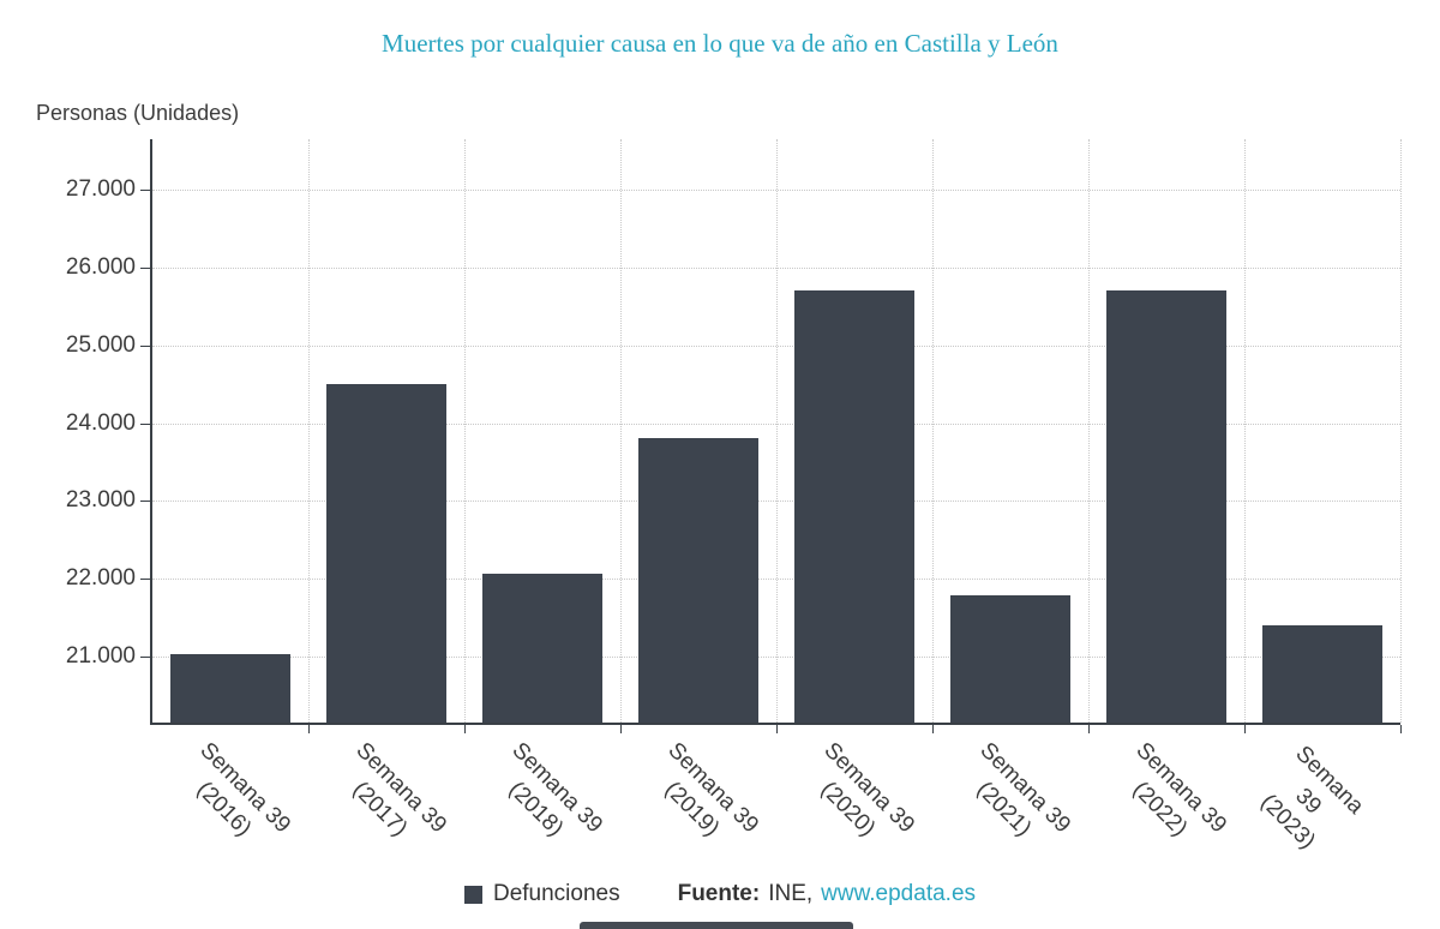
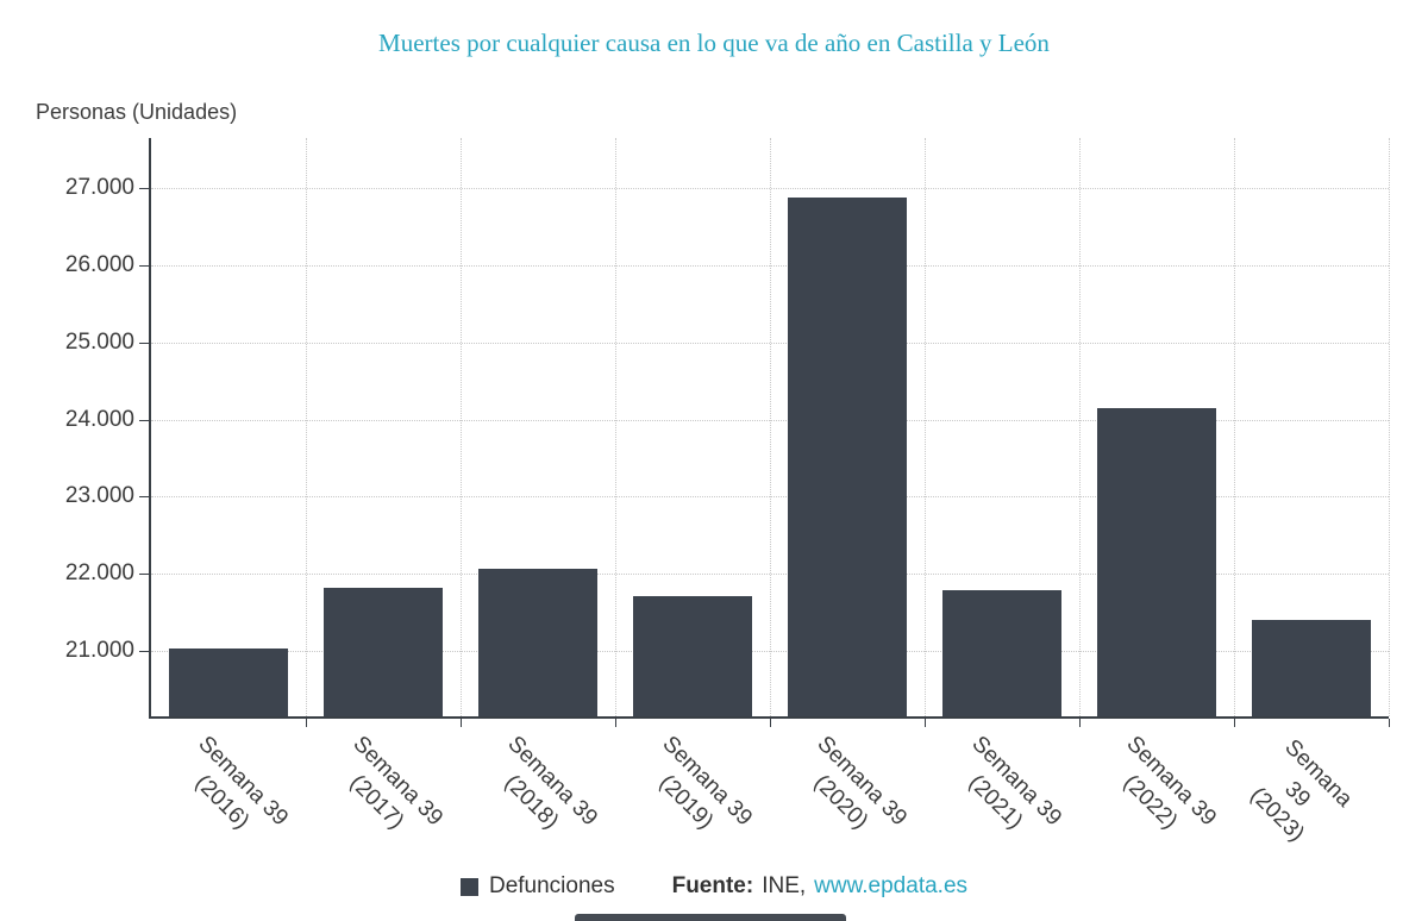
Semana 39 (2017): 24500 -> 21800
Semana 39 (2019): 23800 -> 21700
Semana 39 (2020): 25700 -> 26900
Semana 39 (2022): 25700 -> 24200
